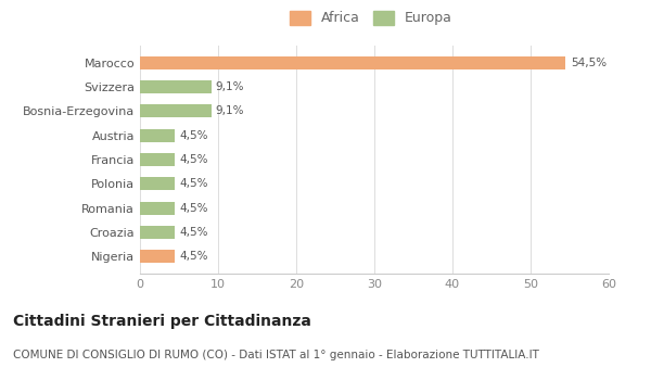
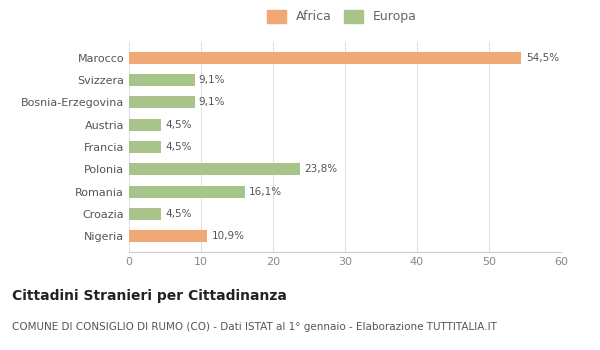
Polonia: 4,5% -> 23,8%
Romania: 4,5% -> 16,1%
Nigeria: 4,5% -> 10,9%
